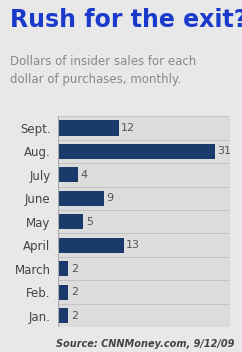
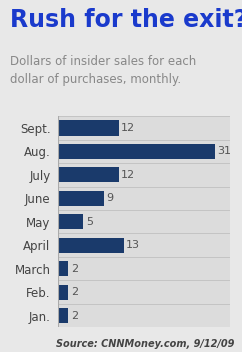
July: 4 -> 12
